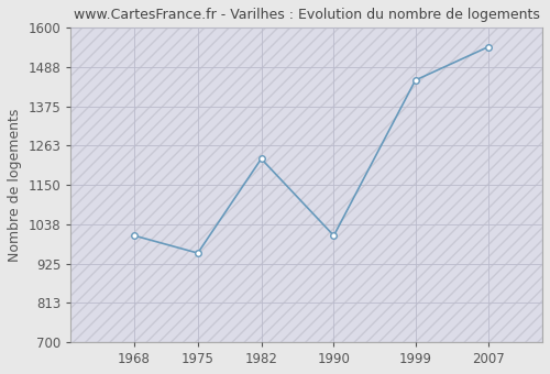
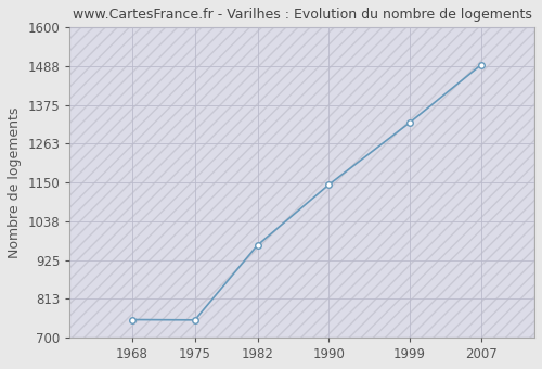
1968: 1005 -> 752
1975: 955 -> 751
1982: 1225 -> 968
1990: 1005 -> 1144
1999: 1450 -> 1323
2007: 1545 -> 1491
